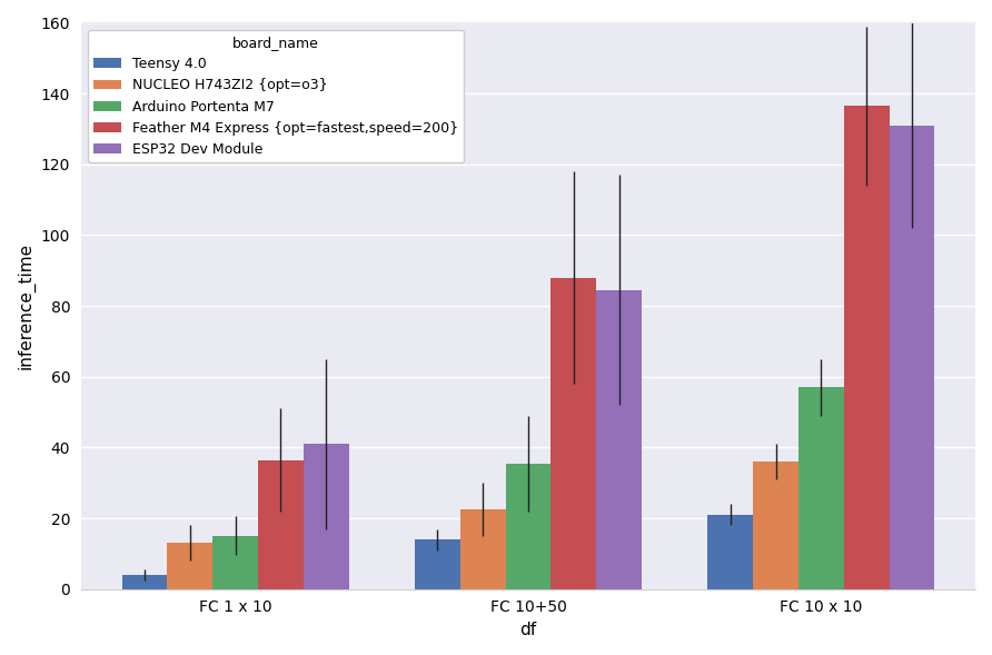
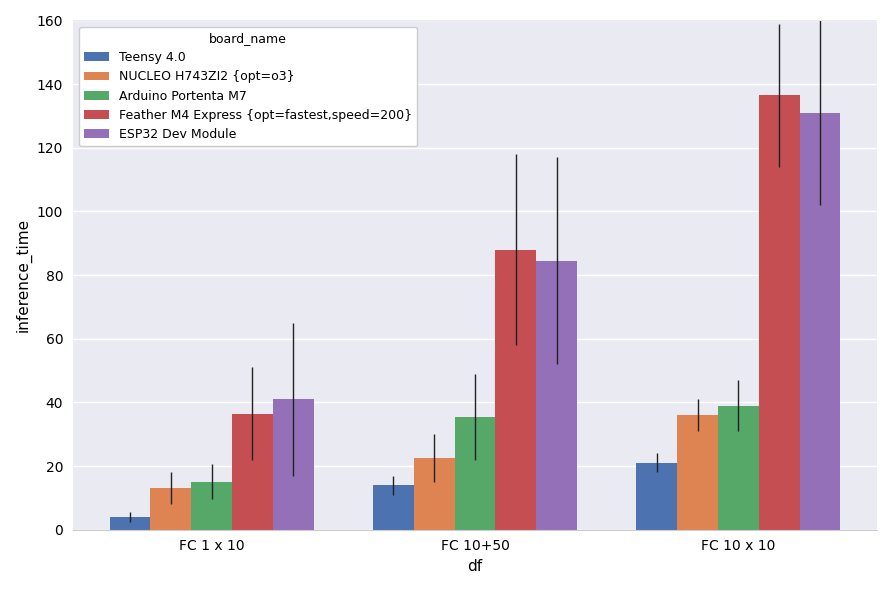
Arduino Portenta M7/FC 10 x 10: 57.0 -> 39.0
